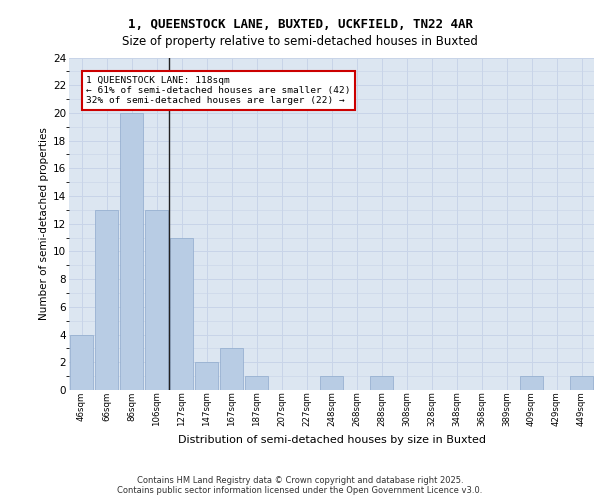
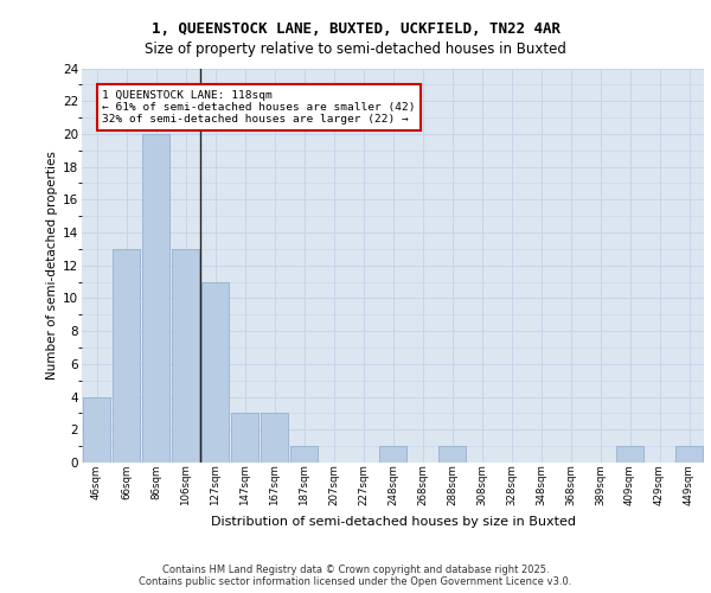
147sqm: 2 -> 3
